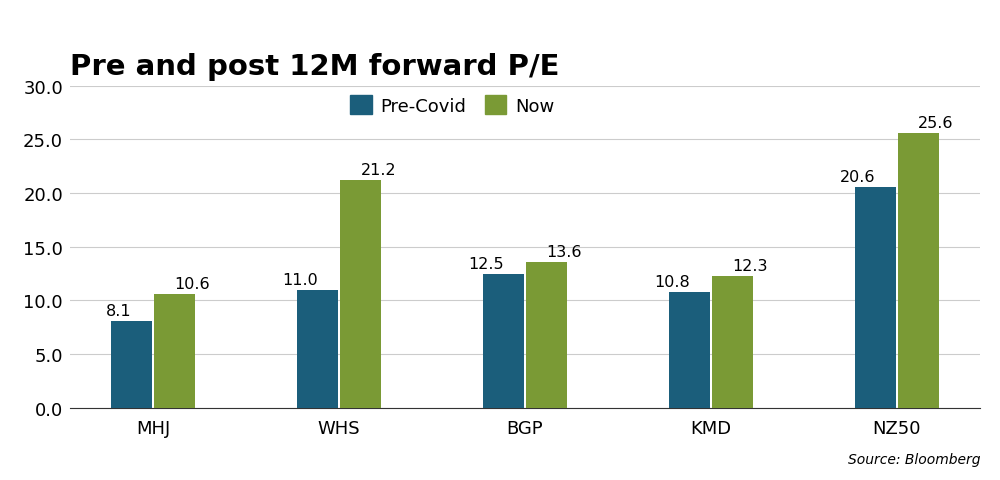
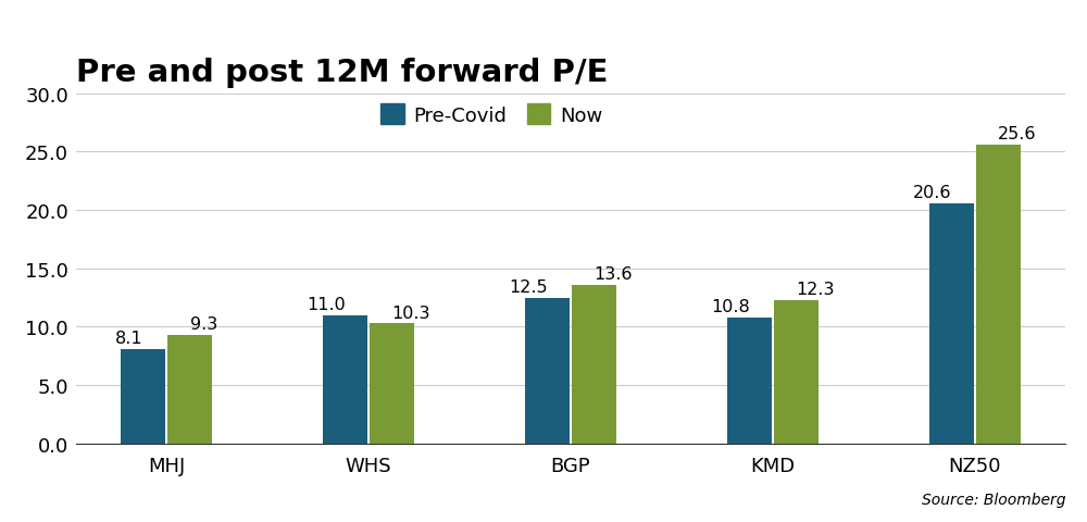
Now/MHJ: 10.6 -> 9.3
Now/WHS: 21.2 -> 10.3
